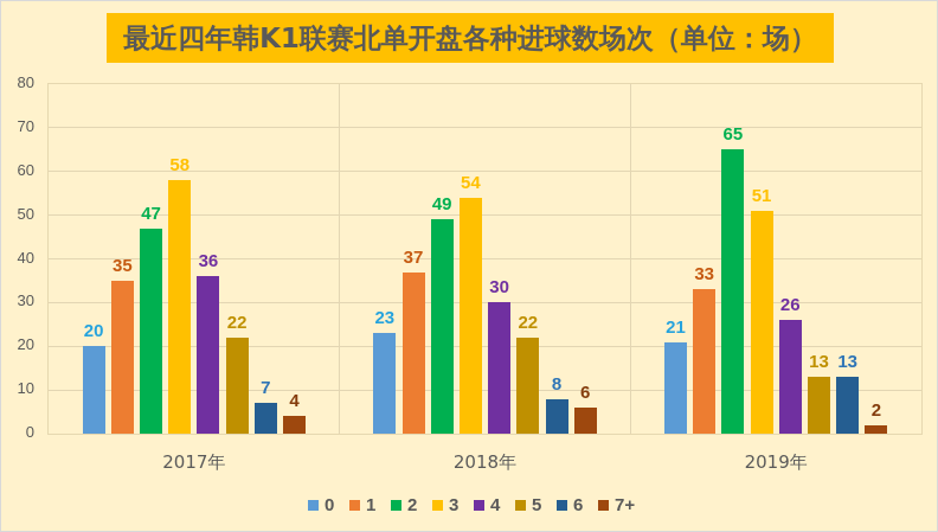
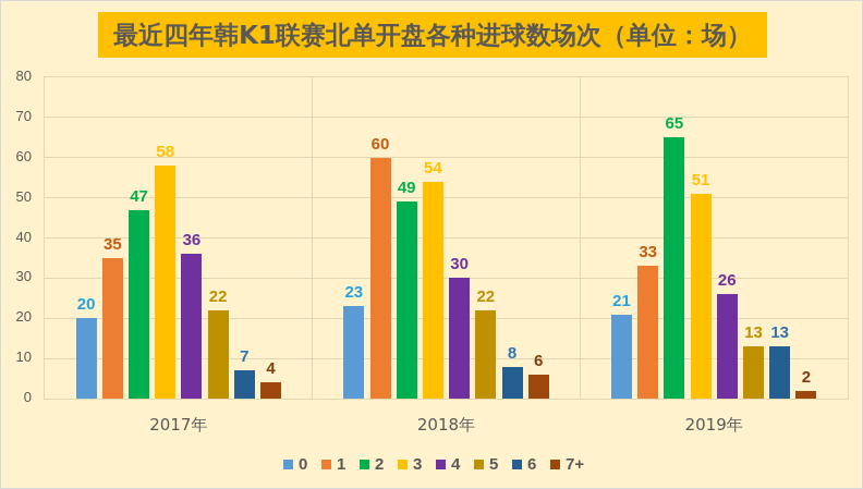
1/2018年: 37 -> 60
